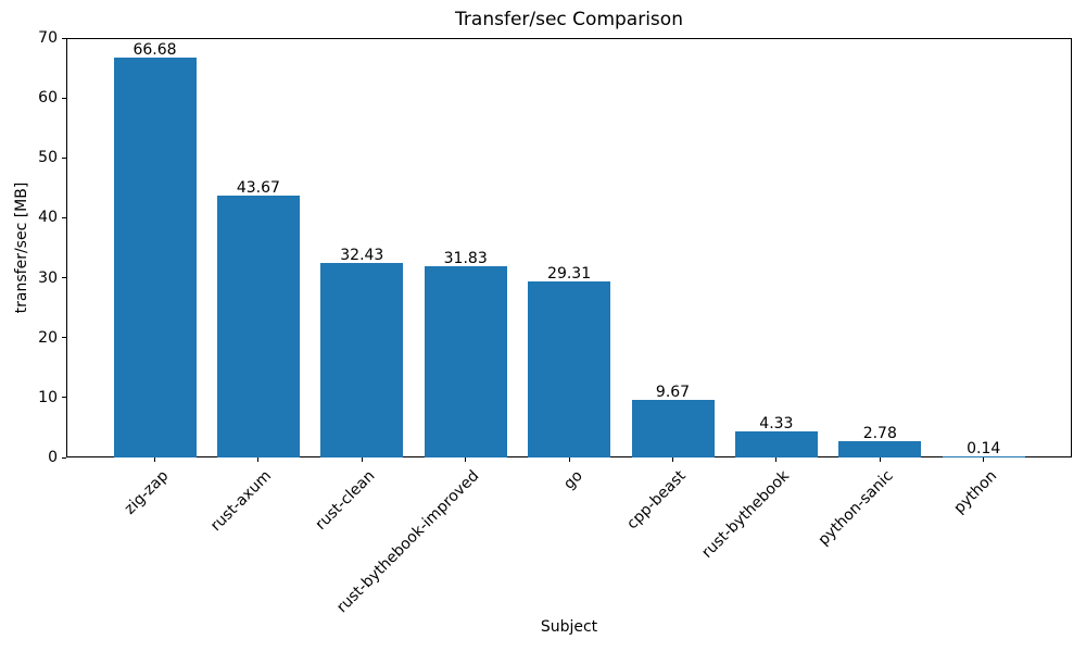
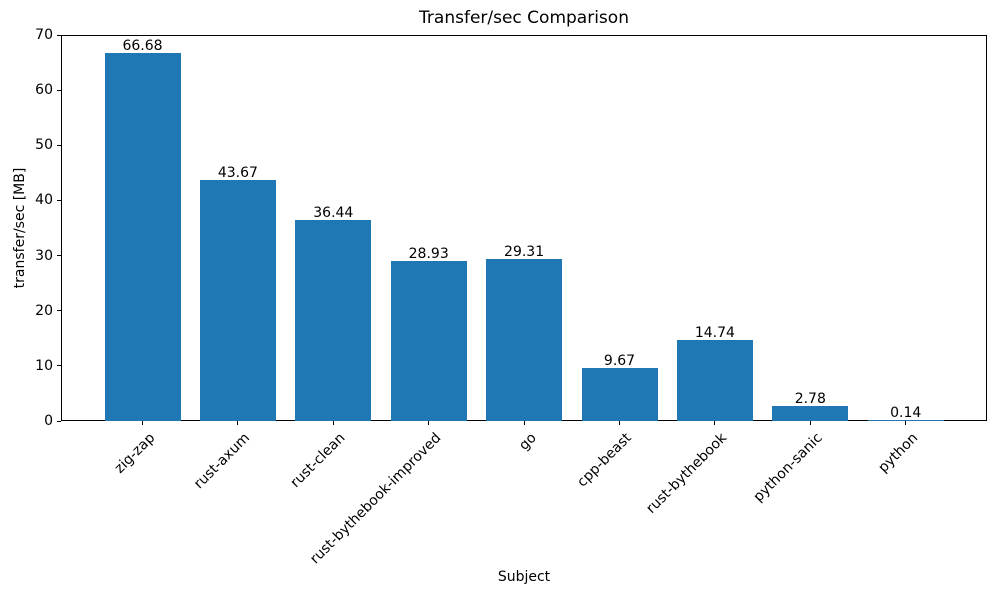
rust-clean: 32.43 -> 36.44
rust-bythebook-improved: 31.83 -> 28.93
rust-bythebook: 4.33 -> 14.74
